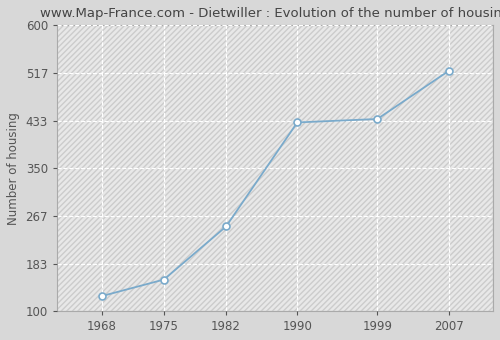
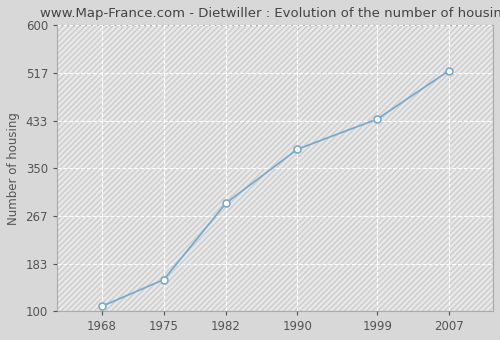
1968: 126 -> 108
1982: 248 -> 289
1990: 430 -> 383
